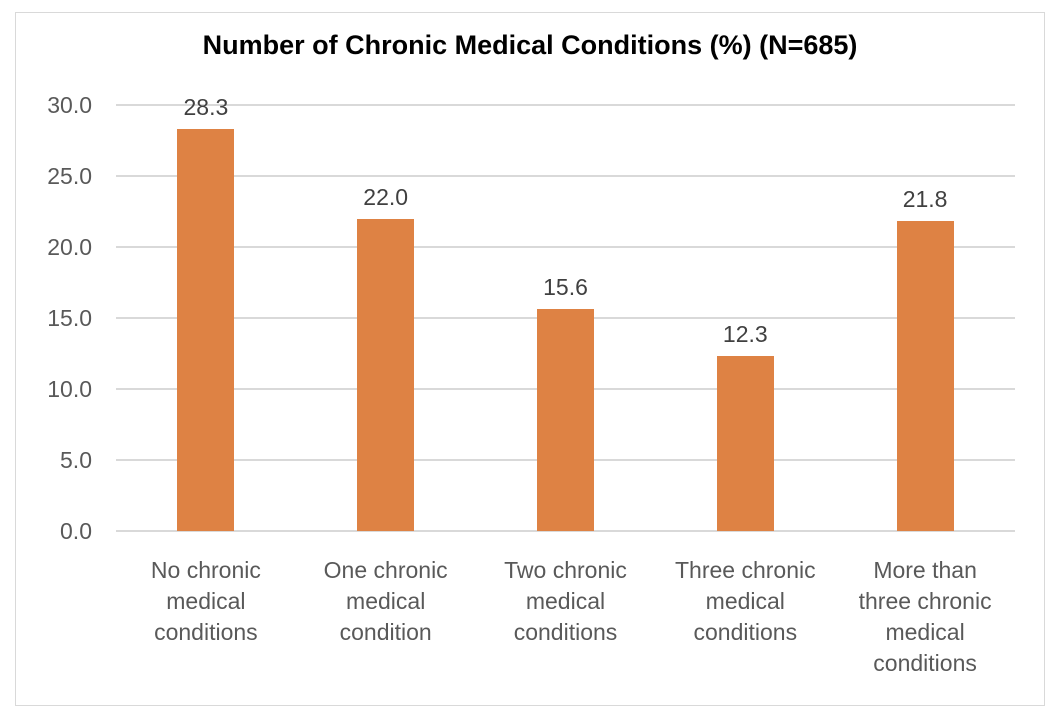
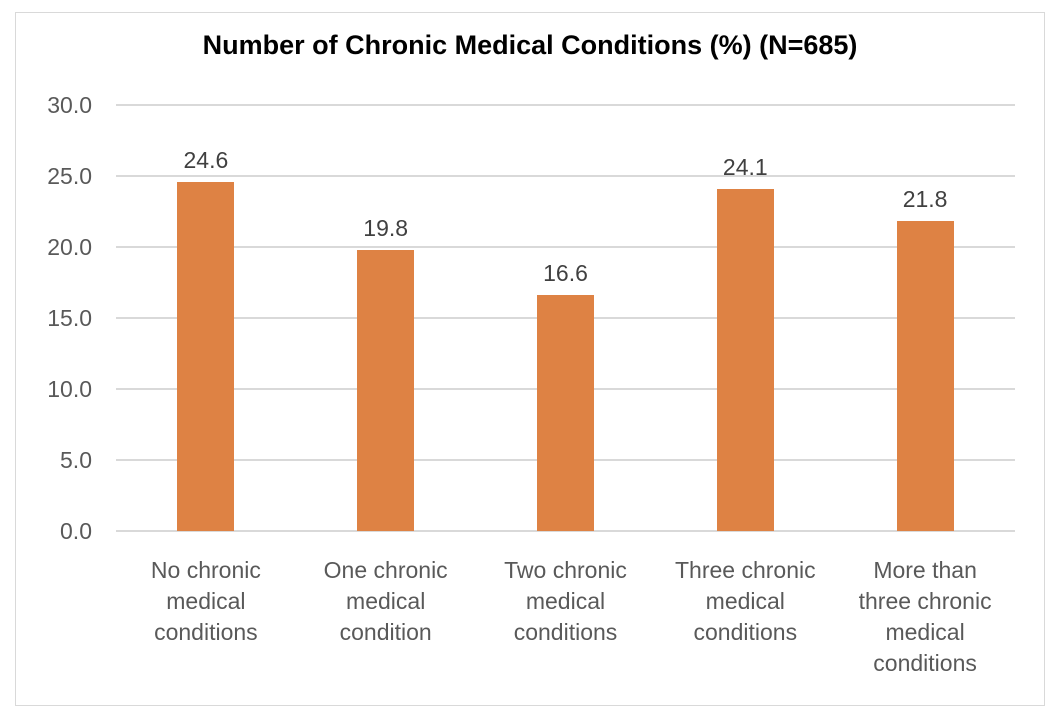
No chronic medical conditions: 28.3 -> 24.6
One chronic medical condition: 22.0 -> 19.8
Two chronic medical conditions: 15.6 -> 16.6
Three chronic medical conditions: 12.3 -> 24.1
